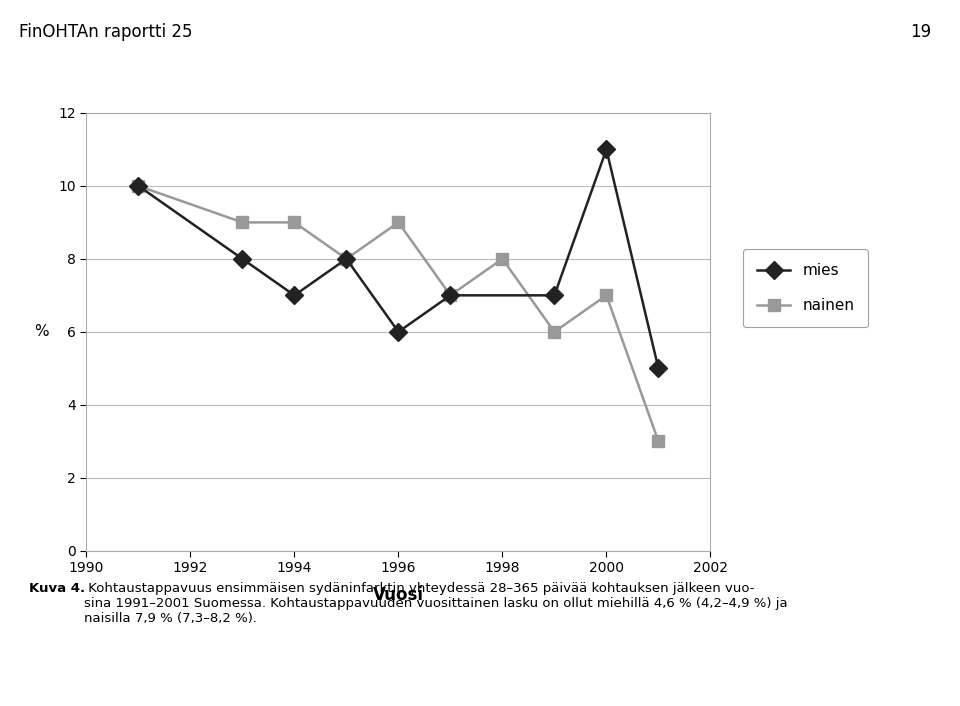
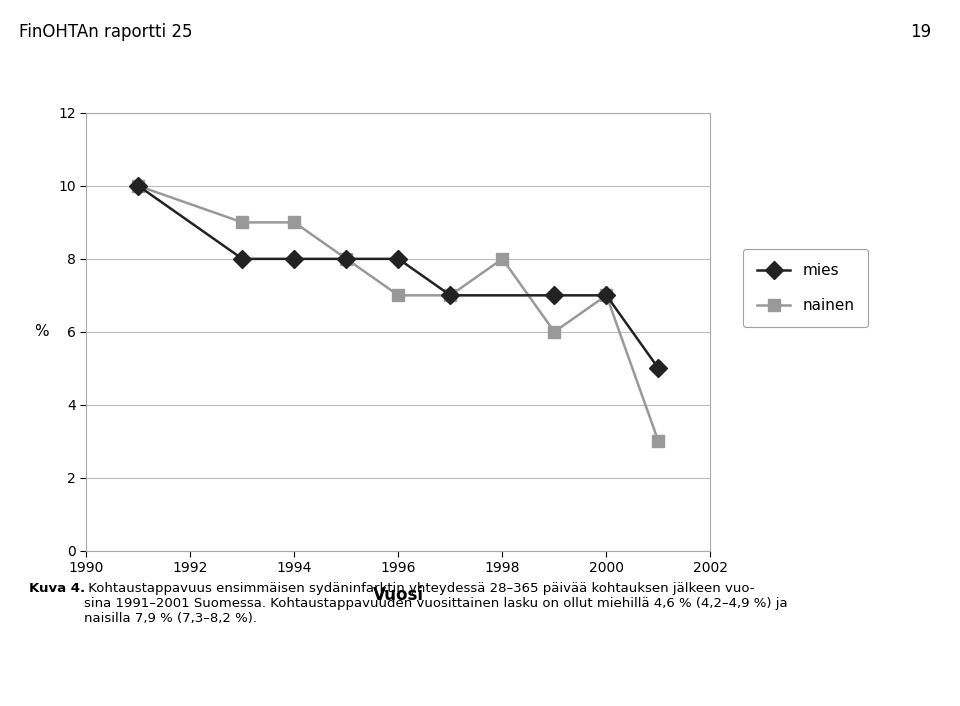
mies/1994: 7 -> 8
mies/1996: 6 -> 8
nainen/1996: 9 -> 7
mies/2000: 11 -> 7
